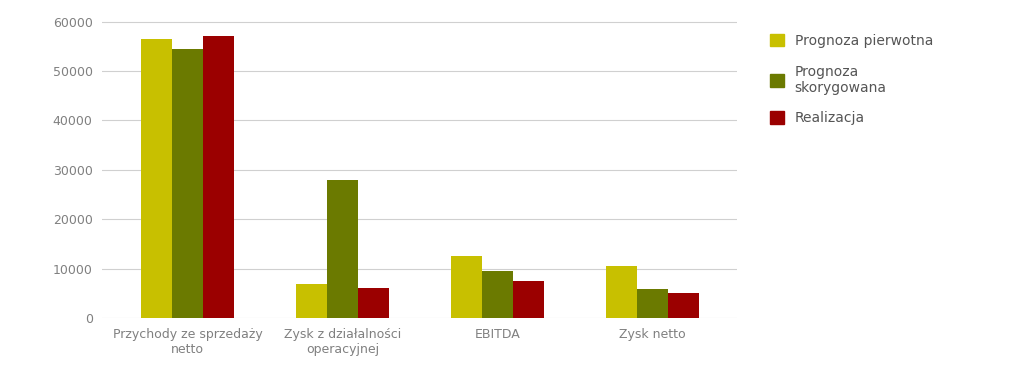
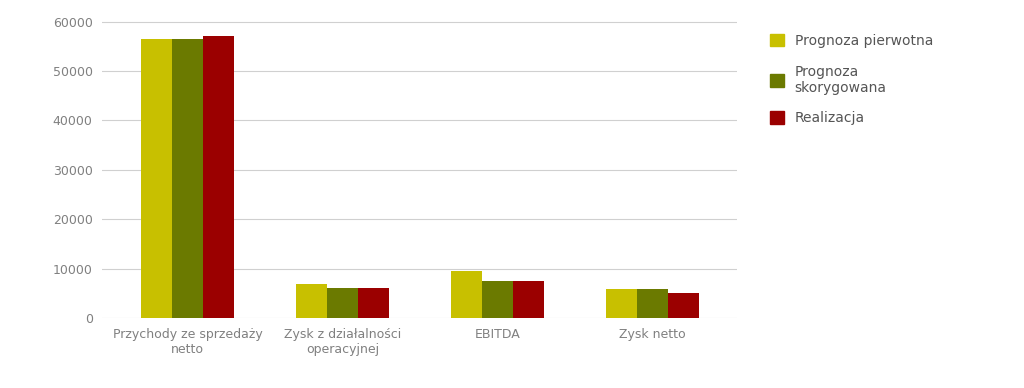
Prognoza skorygowana/Przychody ze sprzedaży netto: 54500 -> 56500
Prognoza skorygowana/Zysk z działalności operacyjnej: 28000 -> 6200
Prognoza pierwotna/EBITDA: 12500 -> 9500
Prognoza skorygowana/EBITDA: 9500 -> 7500
Prognoza pierwotna/Zysk netto: 10500 -> 5800
